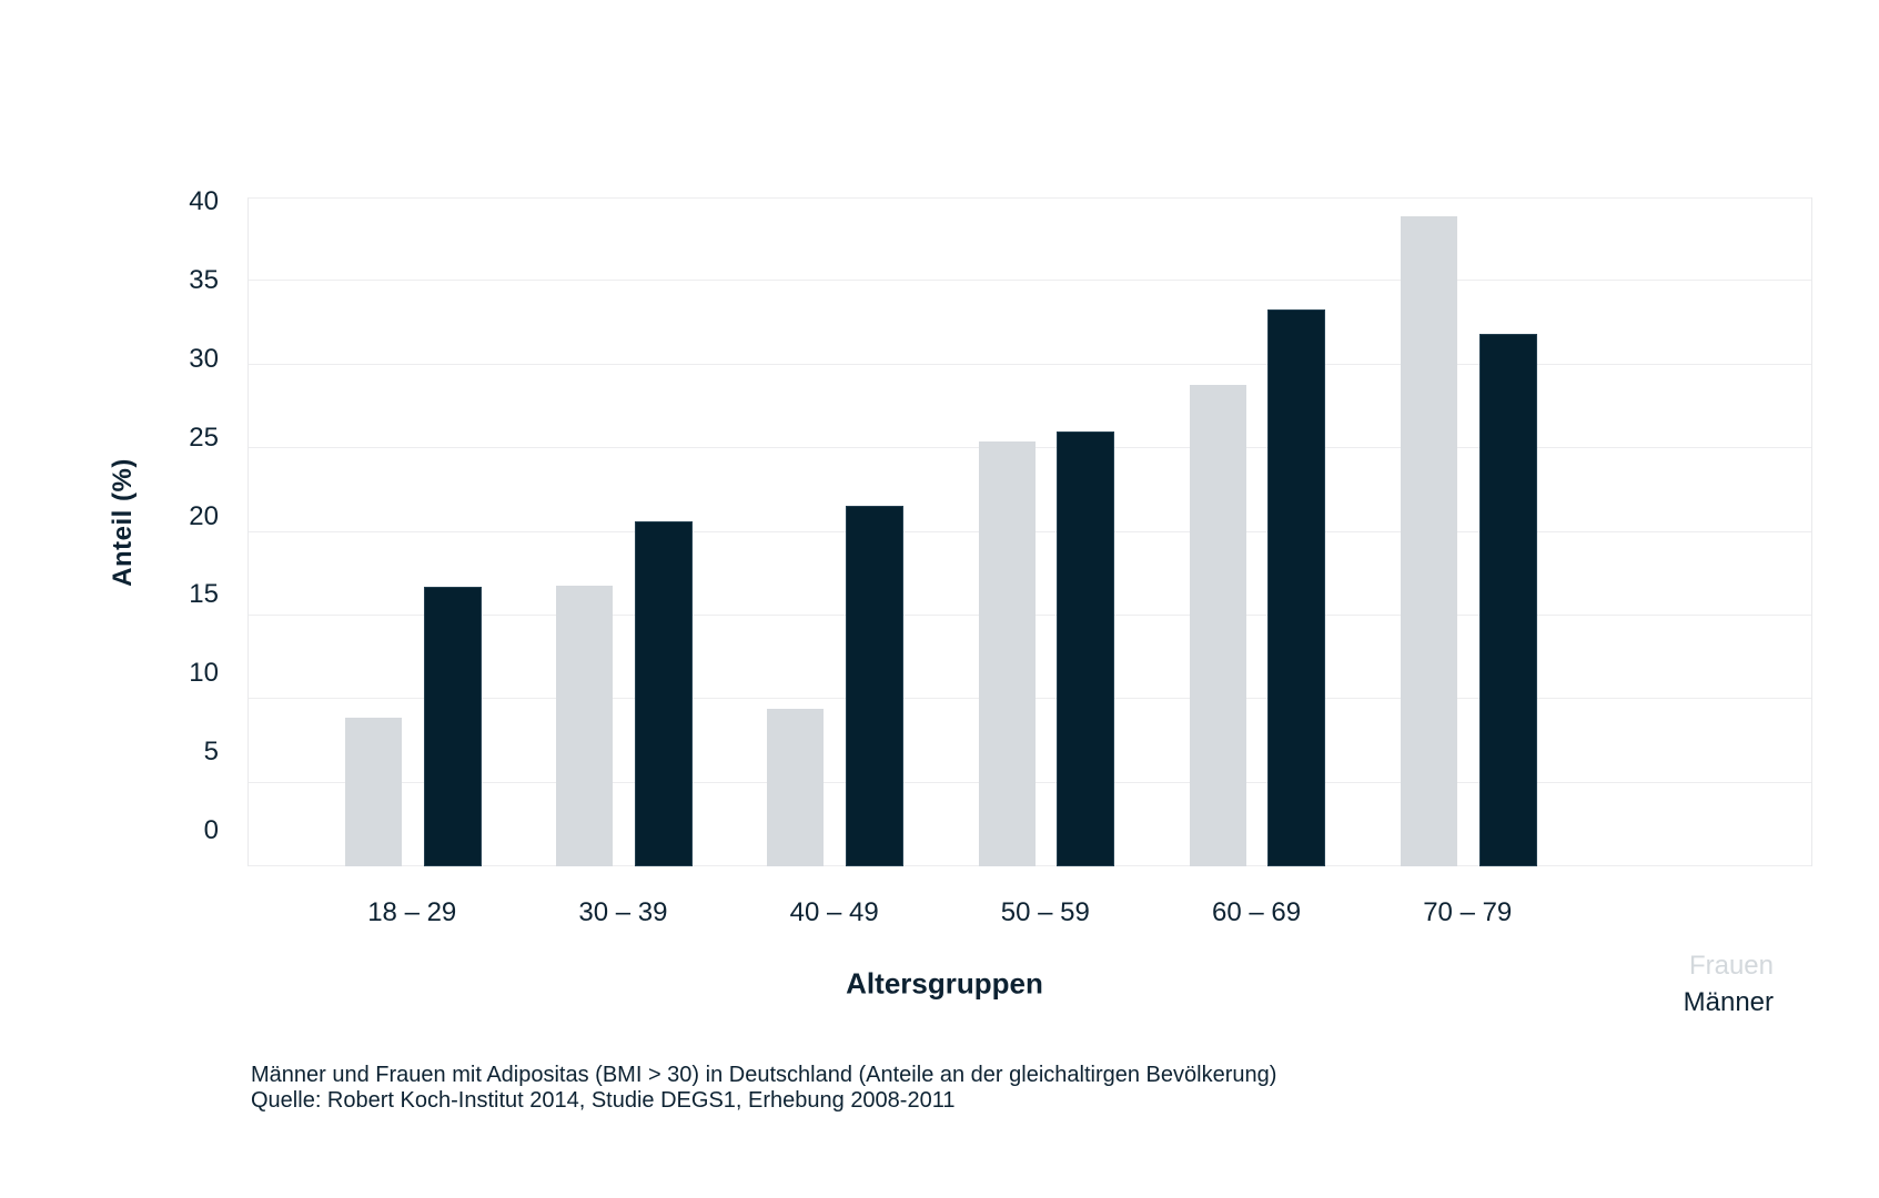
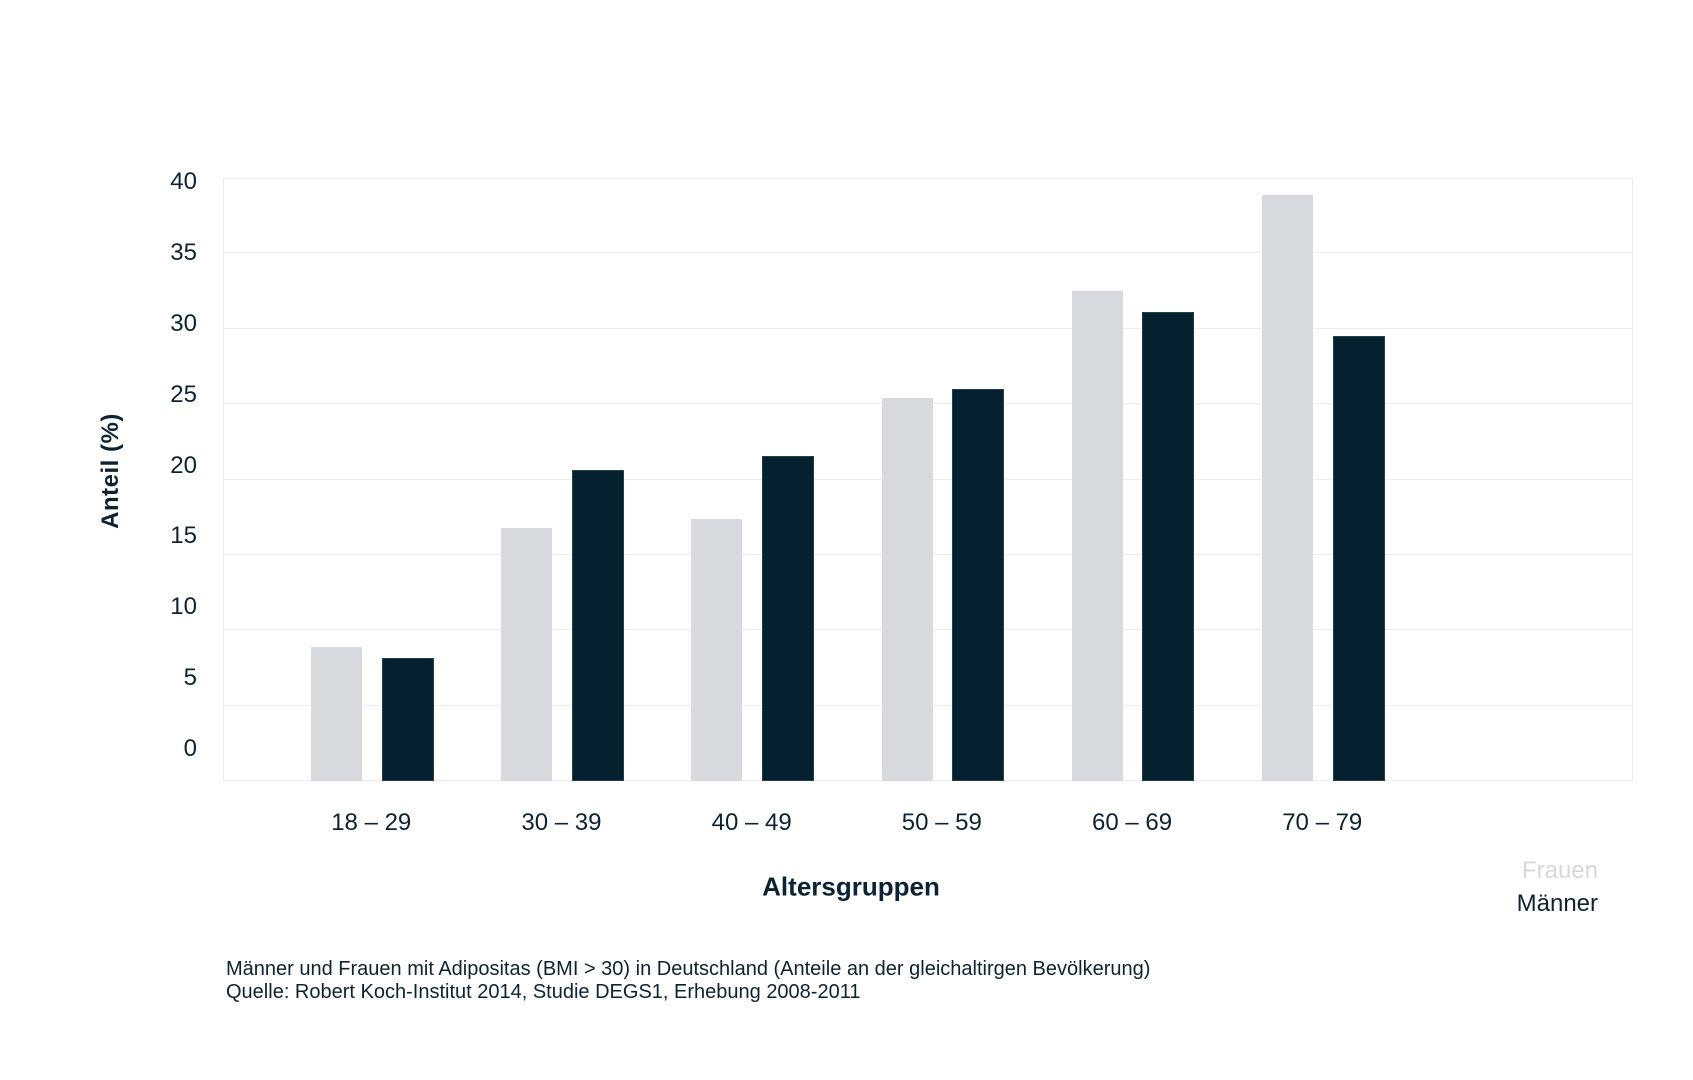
Männer/18 – 29: 16.6 -> 8.0
Frauen/40 – 49: 9.4 -> 17.4
Frauen/60 – 69: 28.8 -> 32.5
Männer/60 – 69: 33.2 -> 31.0
Männer/70 – 79: 31.7 -> 29.4
